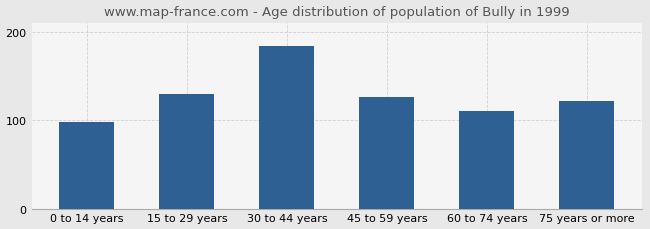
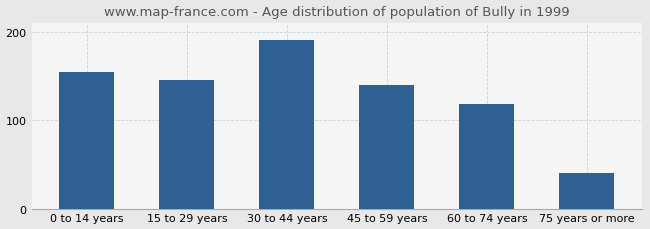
0 to 14 years: 98 -> 155
15 to 29 years: 130 -> 145
30 to 44 years: 184 -> 191
45 to 59 years: 126 -> 140
60 to 74 years: 110 -> 118
75 years or more: 122 -> 40
